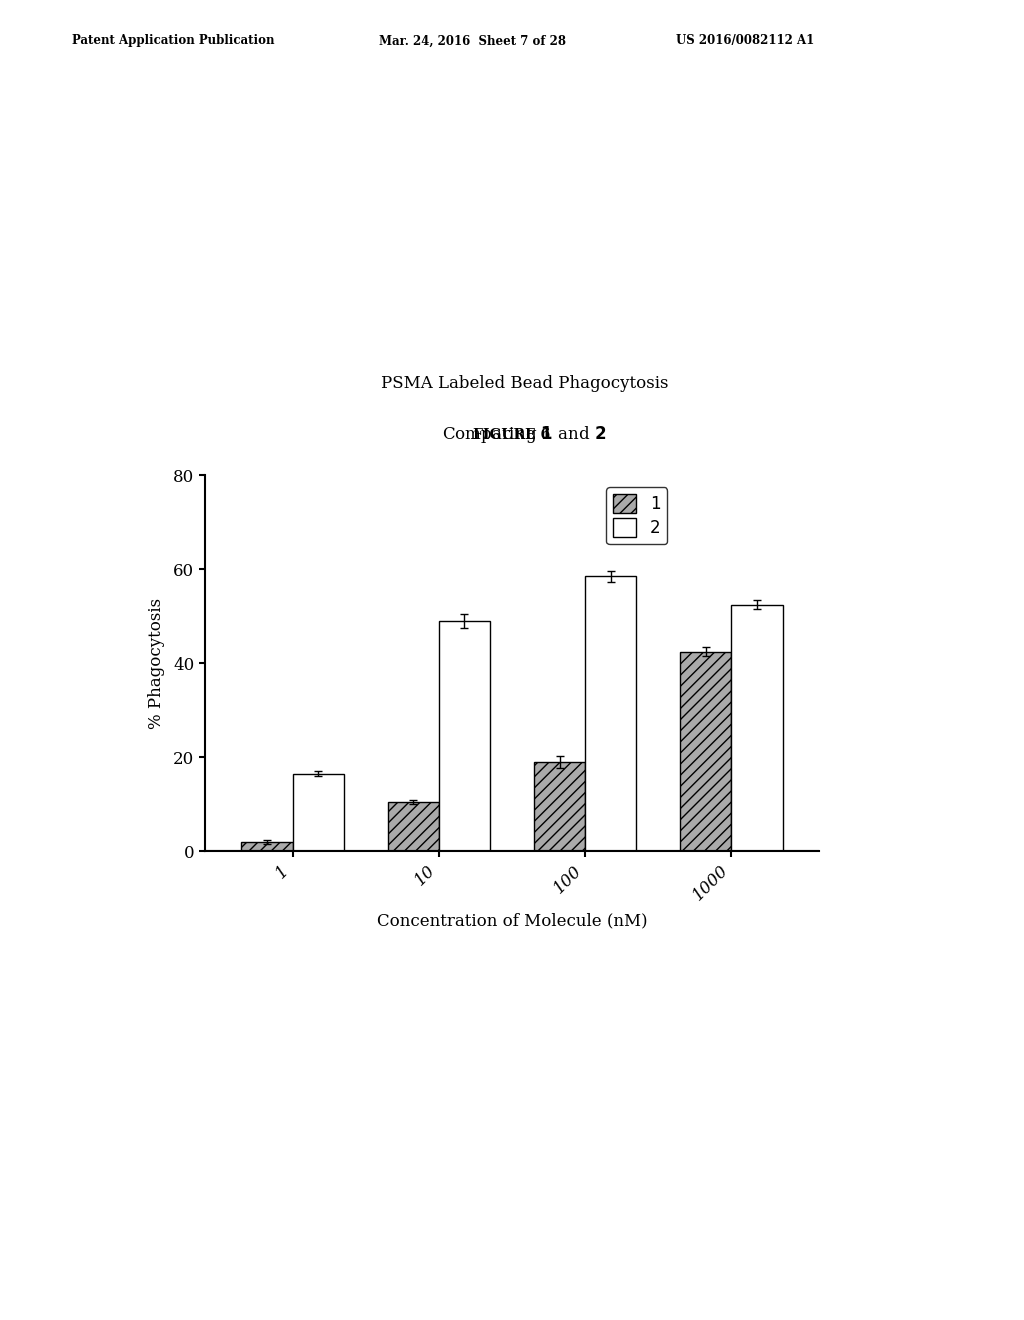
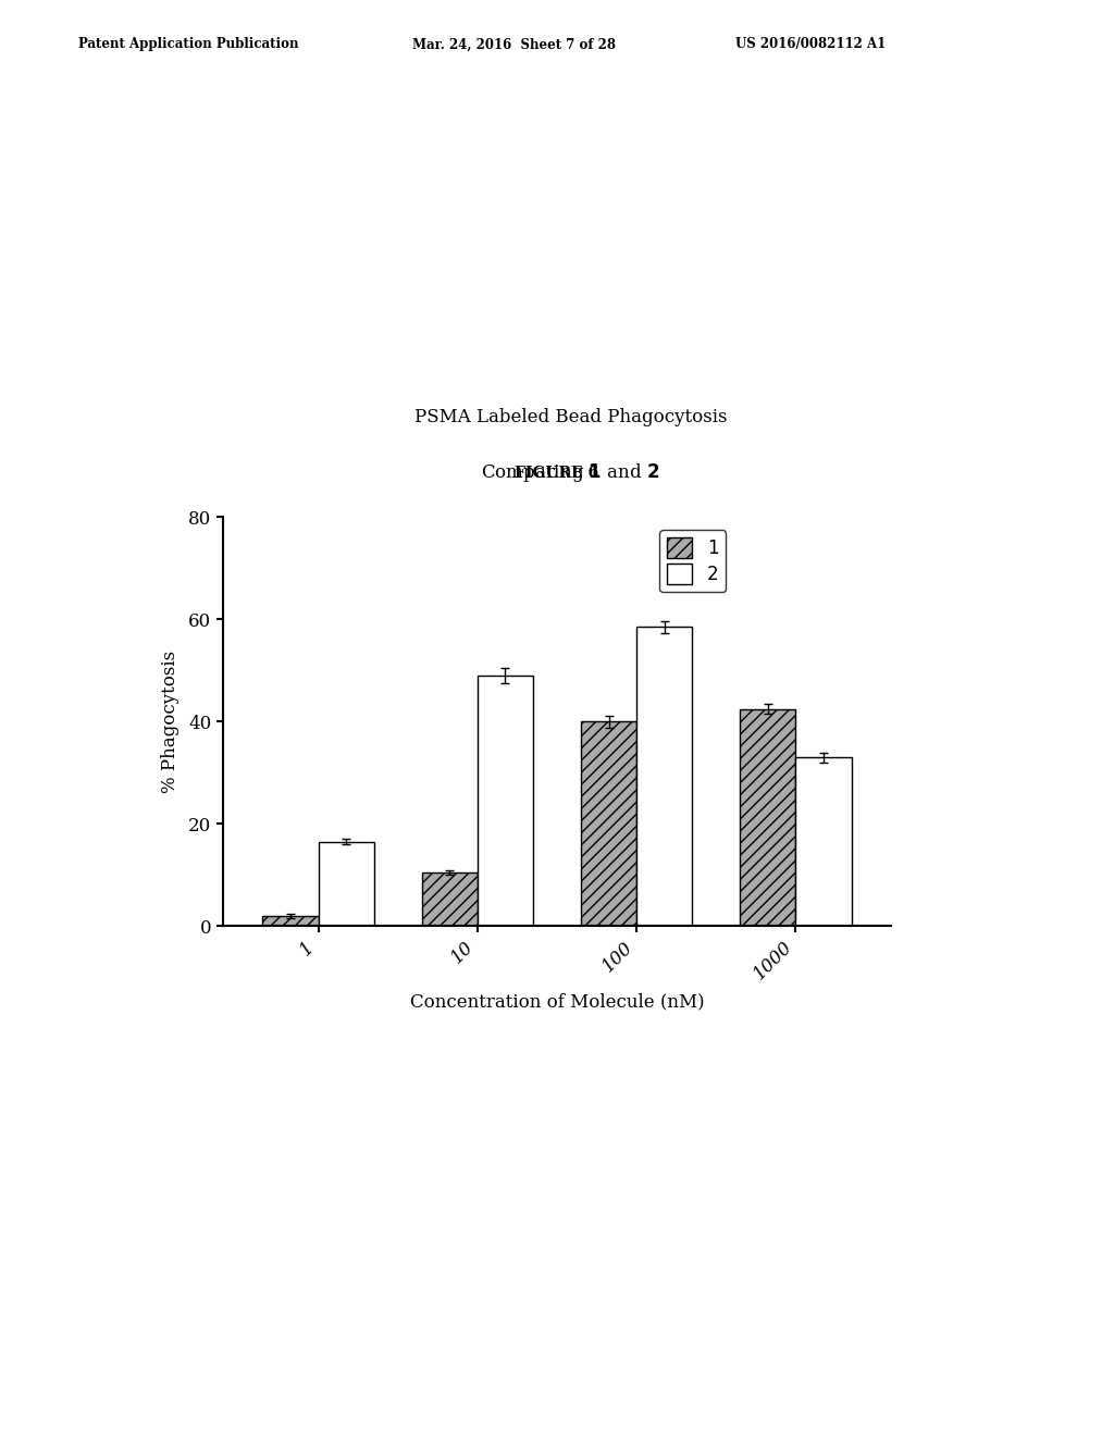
1/100: 19.0 -> 40.0
2/1000: 52.5 -> 33.0
